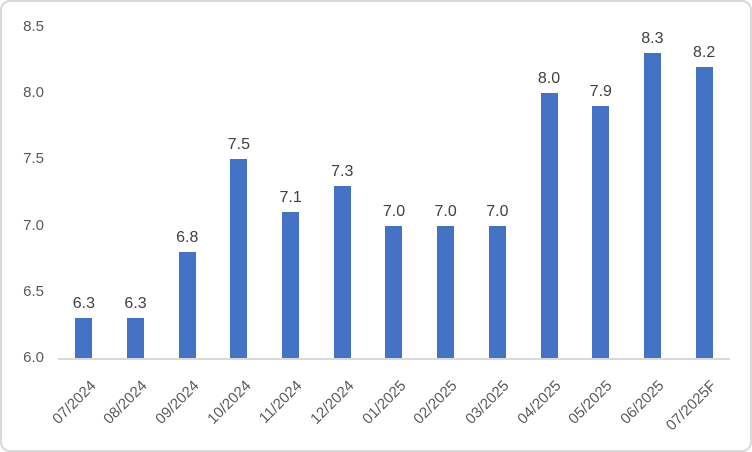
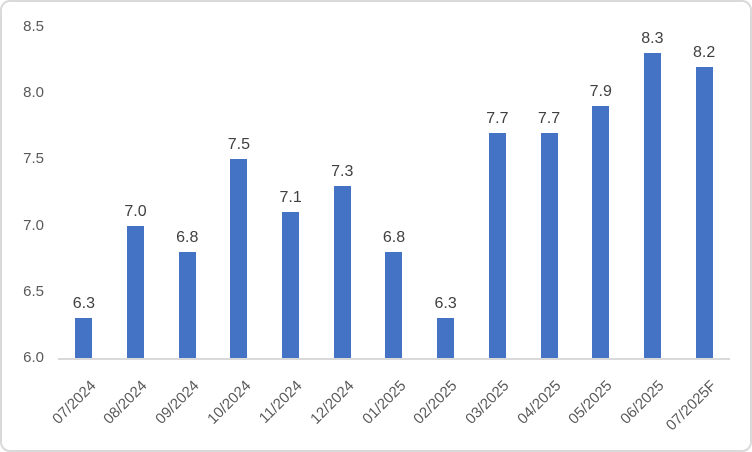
08/2024: 6.3 -> 7.0
01/2025: 7.0 -> 6.8
02/2025: 7.0 -> 6.3
03/2025: 7.0 -> 7.7
04/2025: 8.0 -> 7.7
